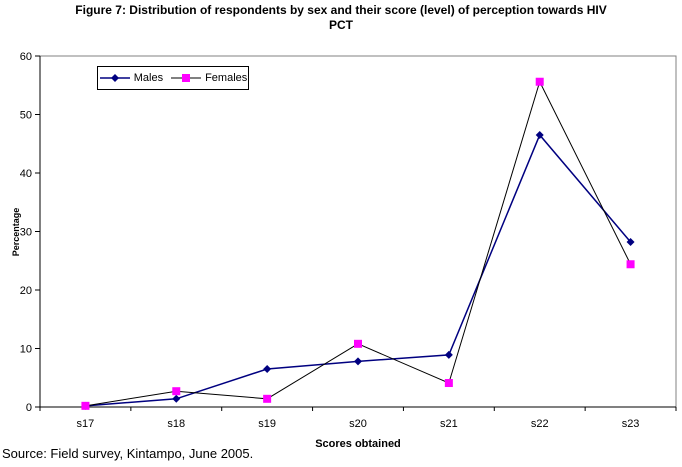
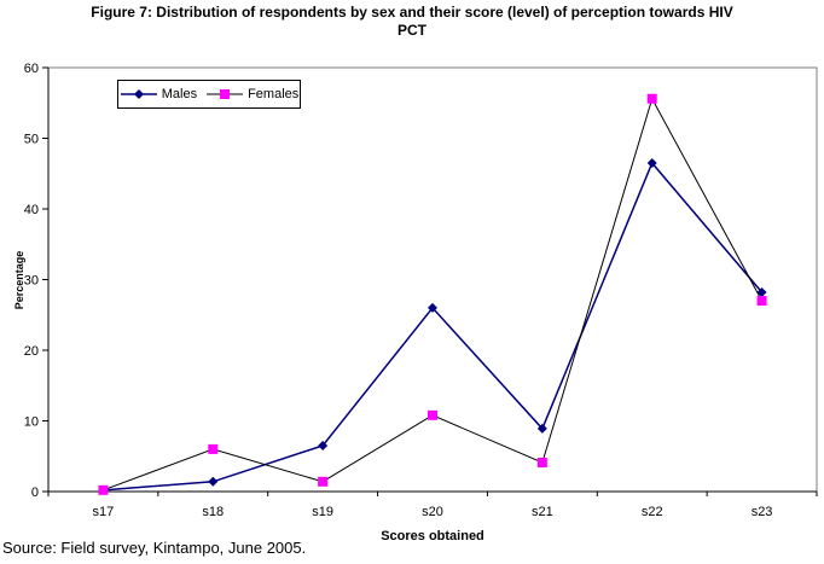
Females/s18: 3 -> 6
Males/s20: 8 -> 26
Females/s23: 24 -> 27
